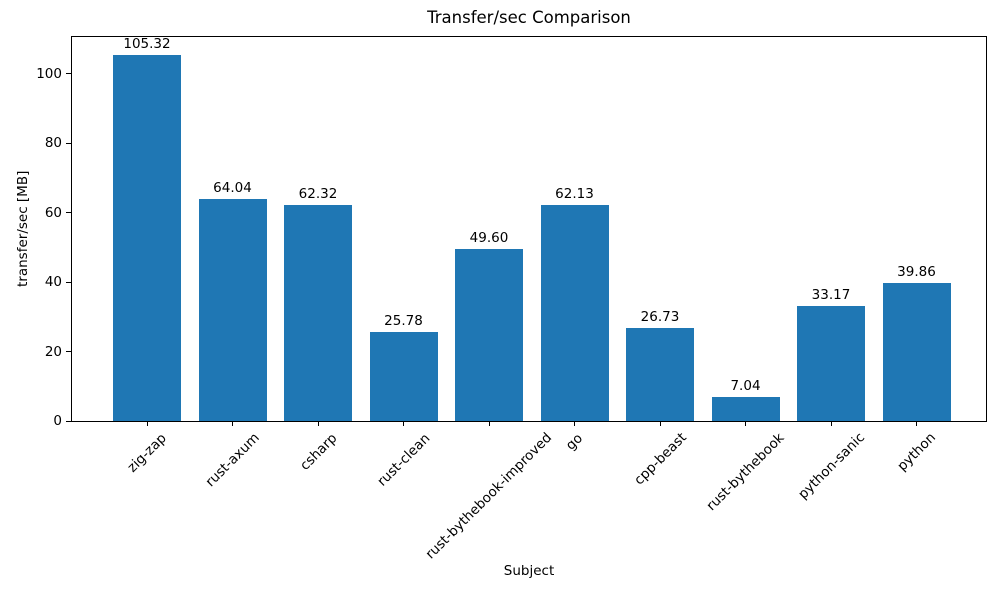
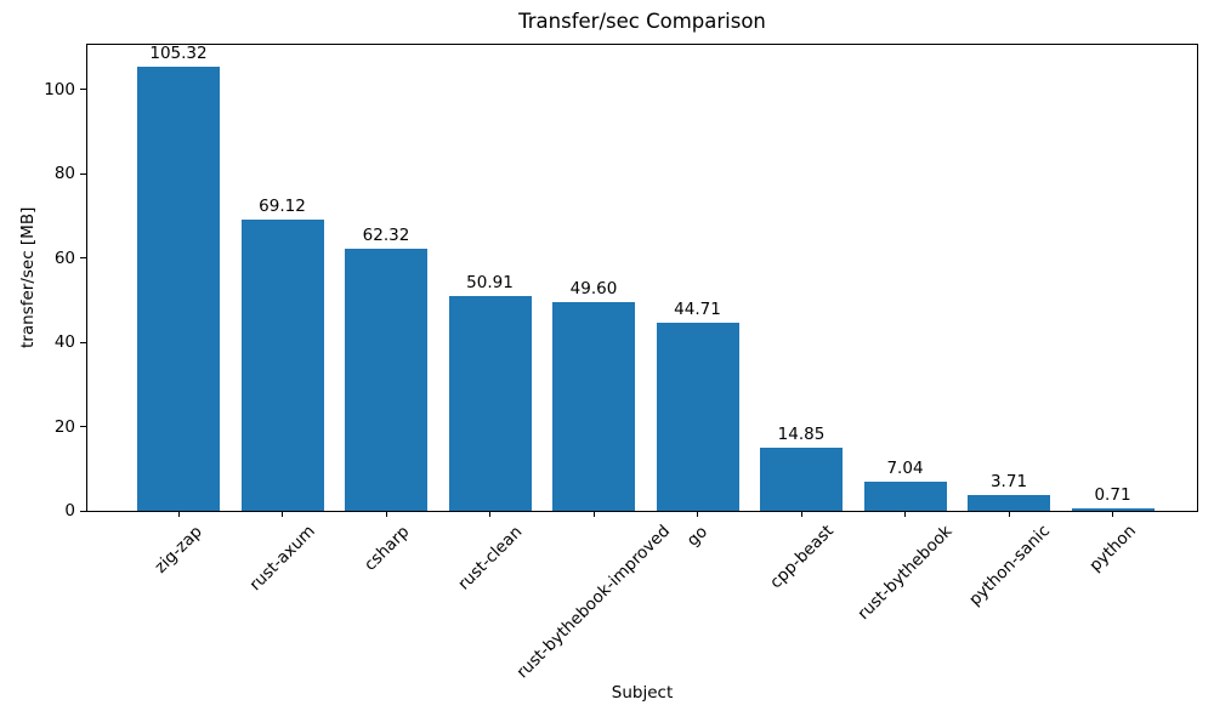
rust-axum: 64.04 -> 69.12
rust-clean: 25.78 -> 50.91
go: 62.13 -> 44.71
cpp-beast: 26.73 -> 14.85
python-sanic: 33.17 -> 3.71
python: 39.86 -> 0.71
